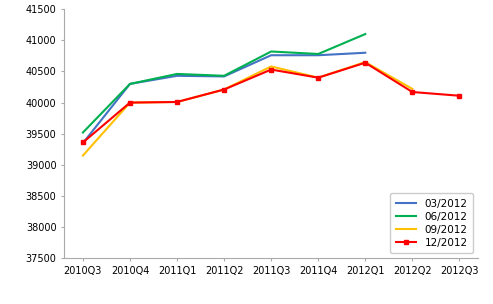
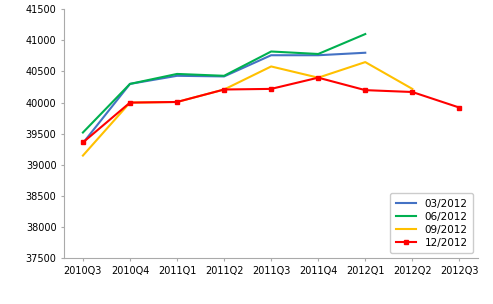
12/2012/2011Q3: 40530 -> 40220
12/2012/2012Q1: 40640 -> 40200
12/2012/2012Q3: 40110 -> 39920
